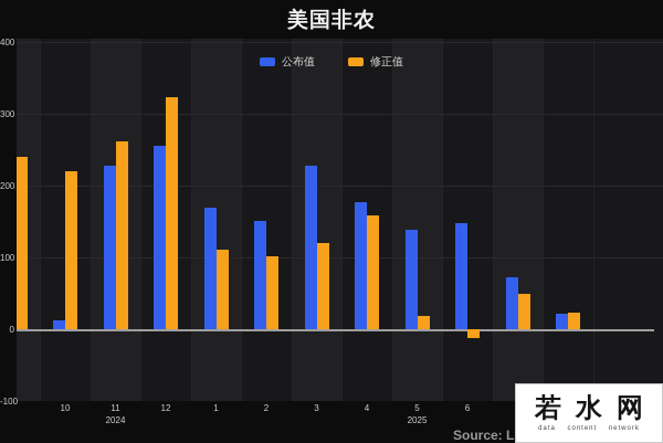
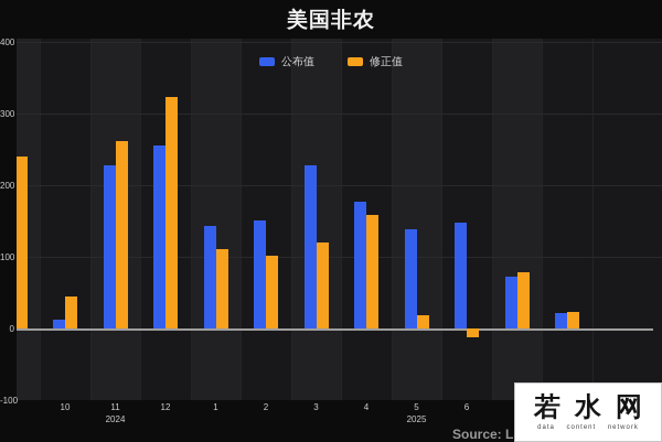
修正值/10: 220 -> 40
公布值/1: 170 -> 140
修正值/7: 50 -> 80
